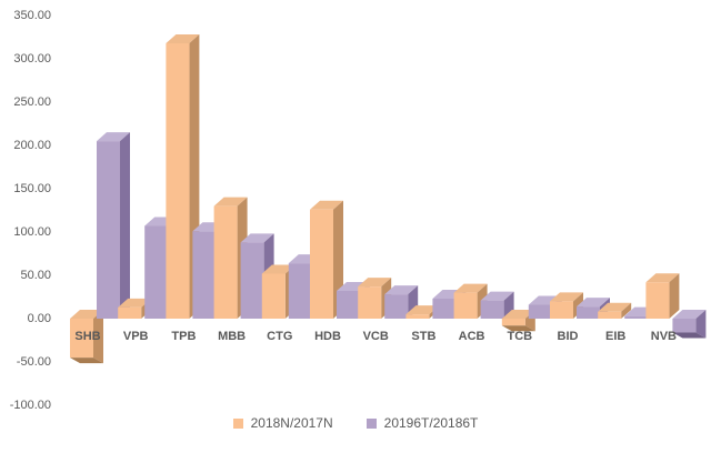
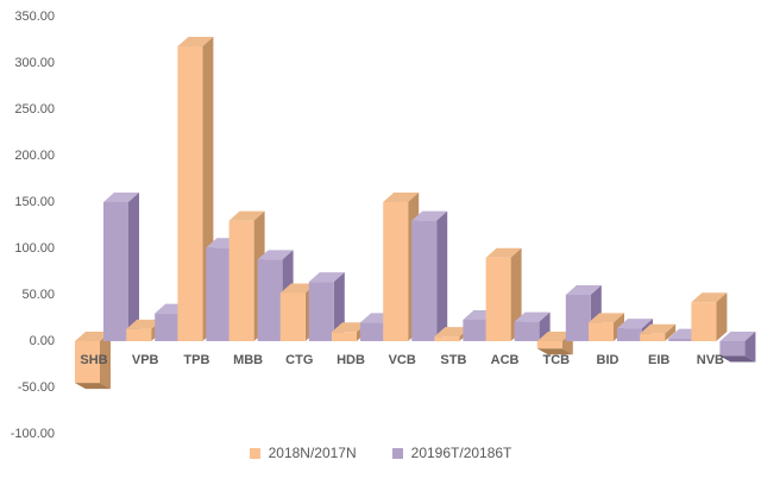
20196T/20186T/SHB: 200 -> 150
20196T/20186T/VPB: 110 -> 30
2018N/2017N/HDB: 130 -> 10
20196T/20186T/HDB: 30 -> 20
2018N/2017N/VCB: 40 -> 150
20196T/20186T/VCB: 30 -> 130
2018N/2017N/ACB: 30 -> 90
20196T/20186T/TCB: 20 -> 50
